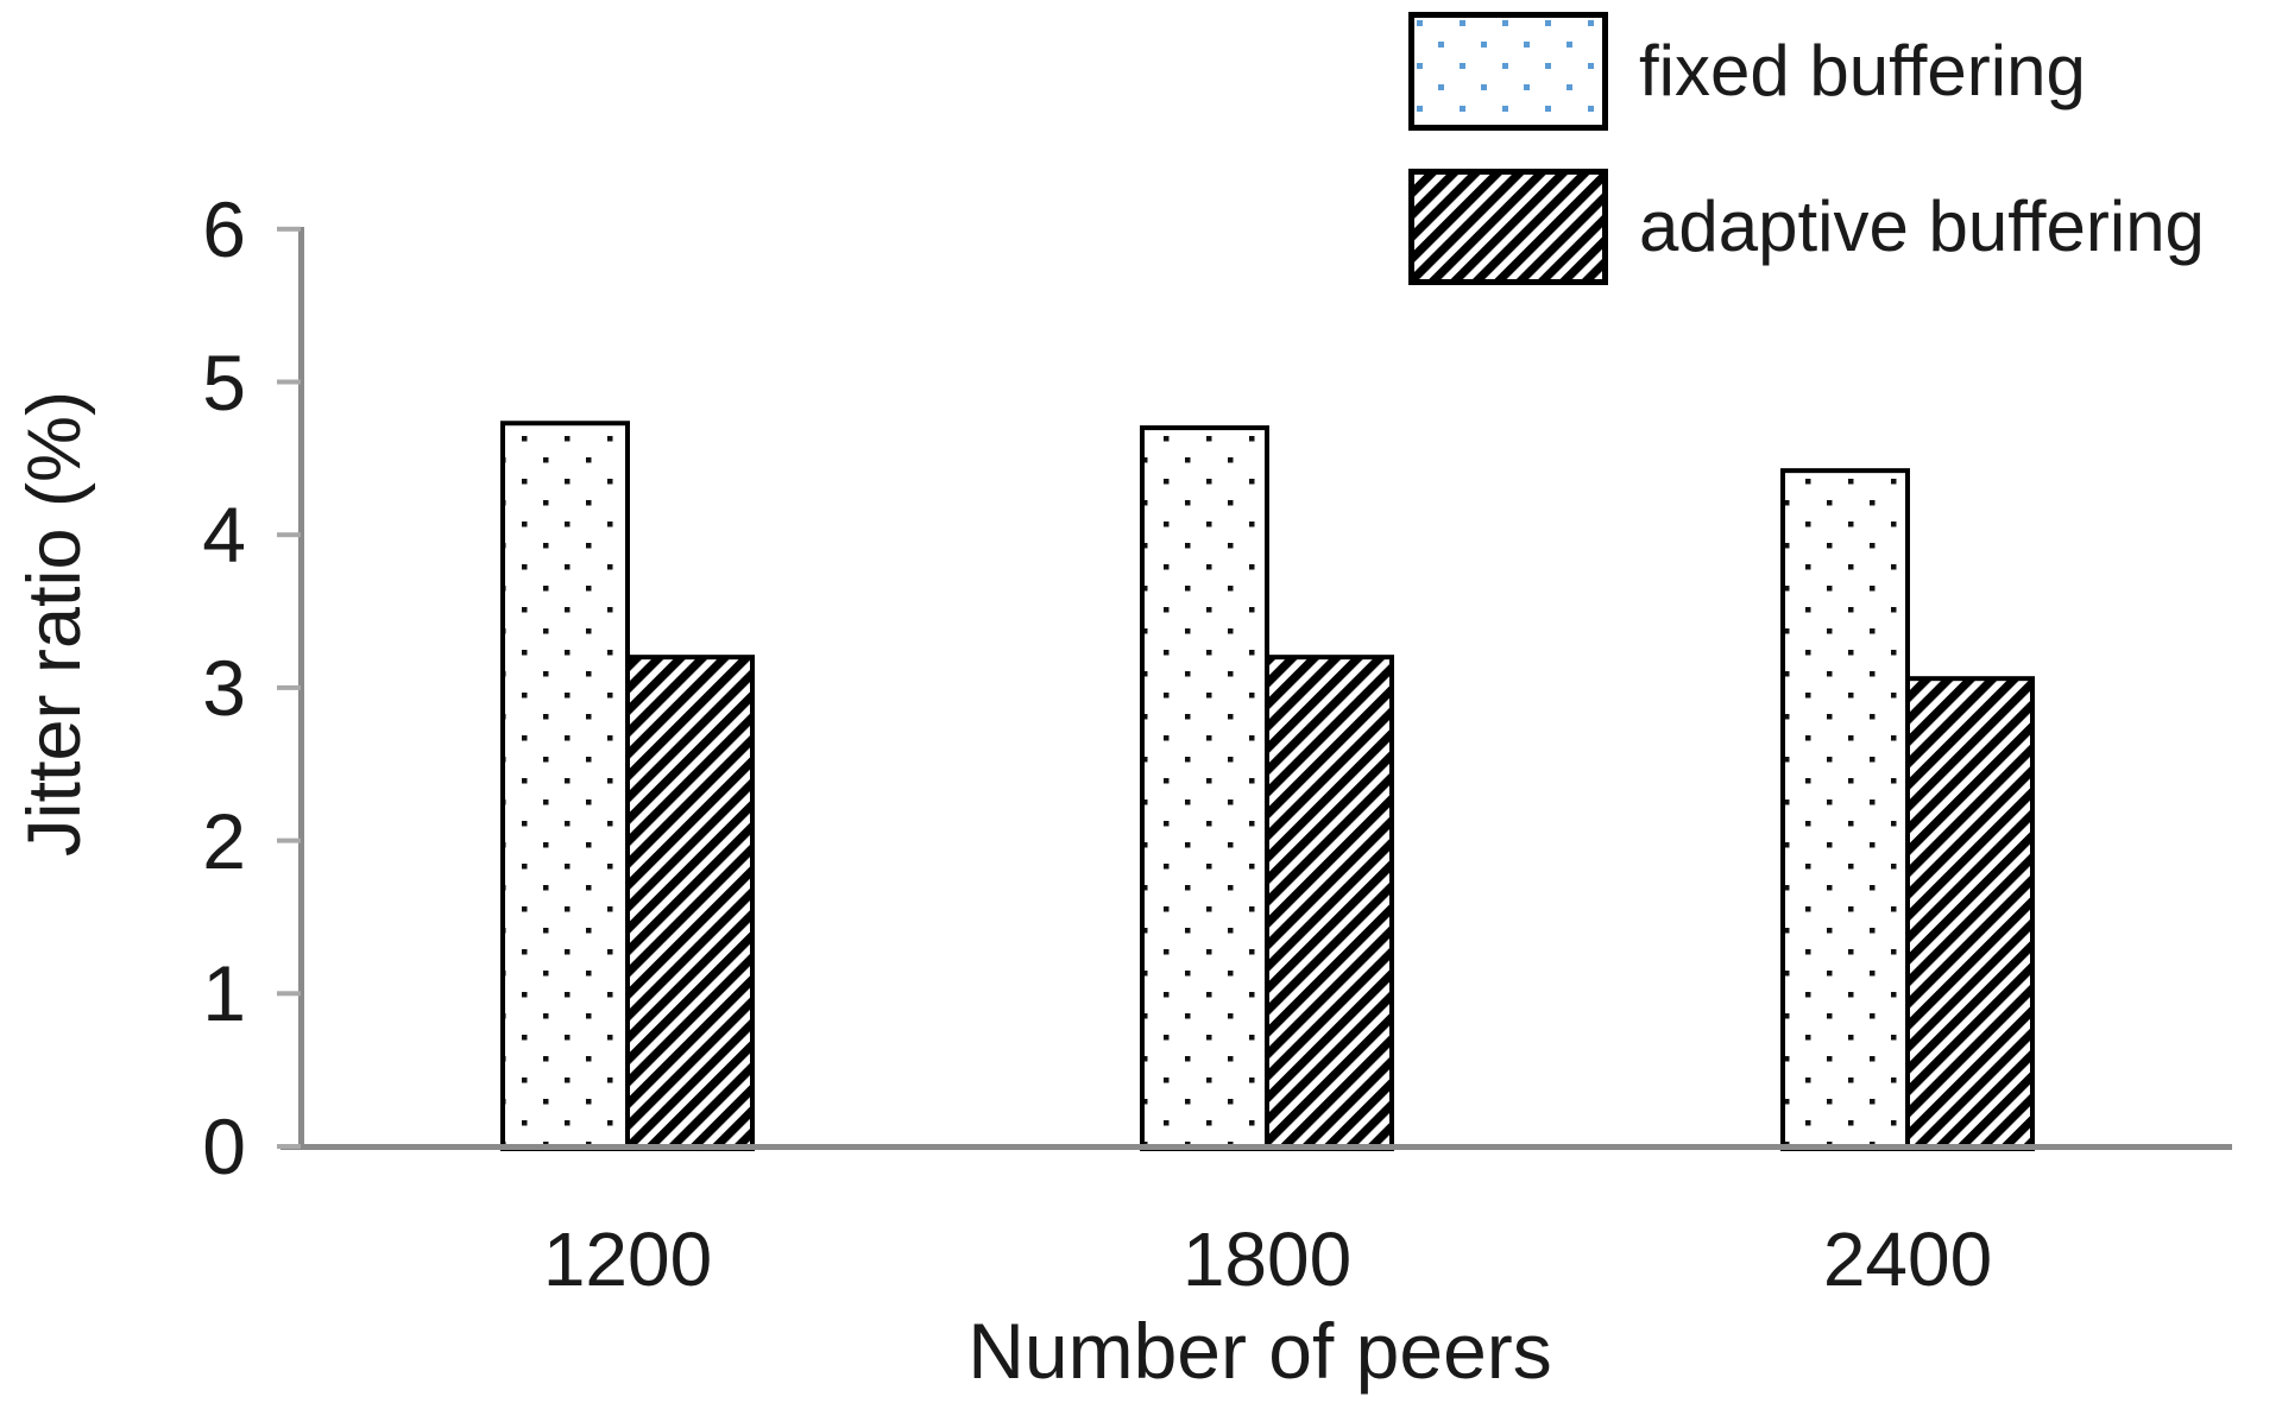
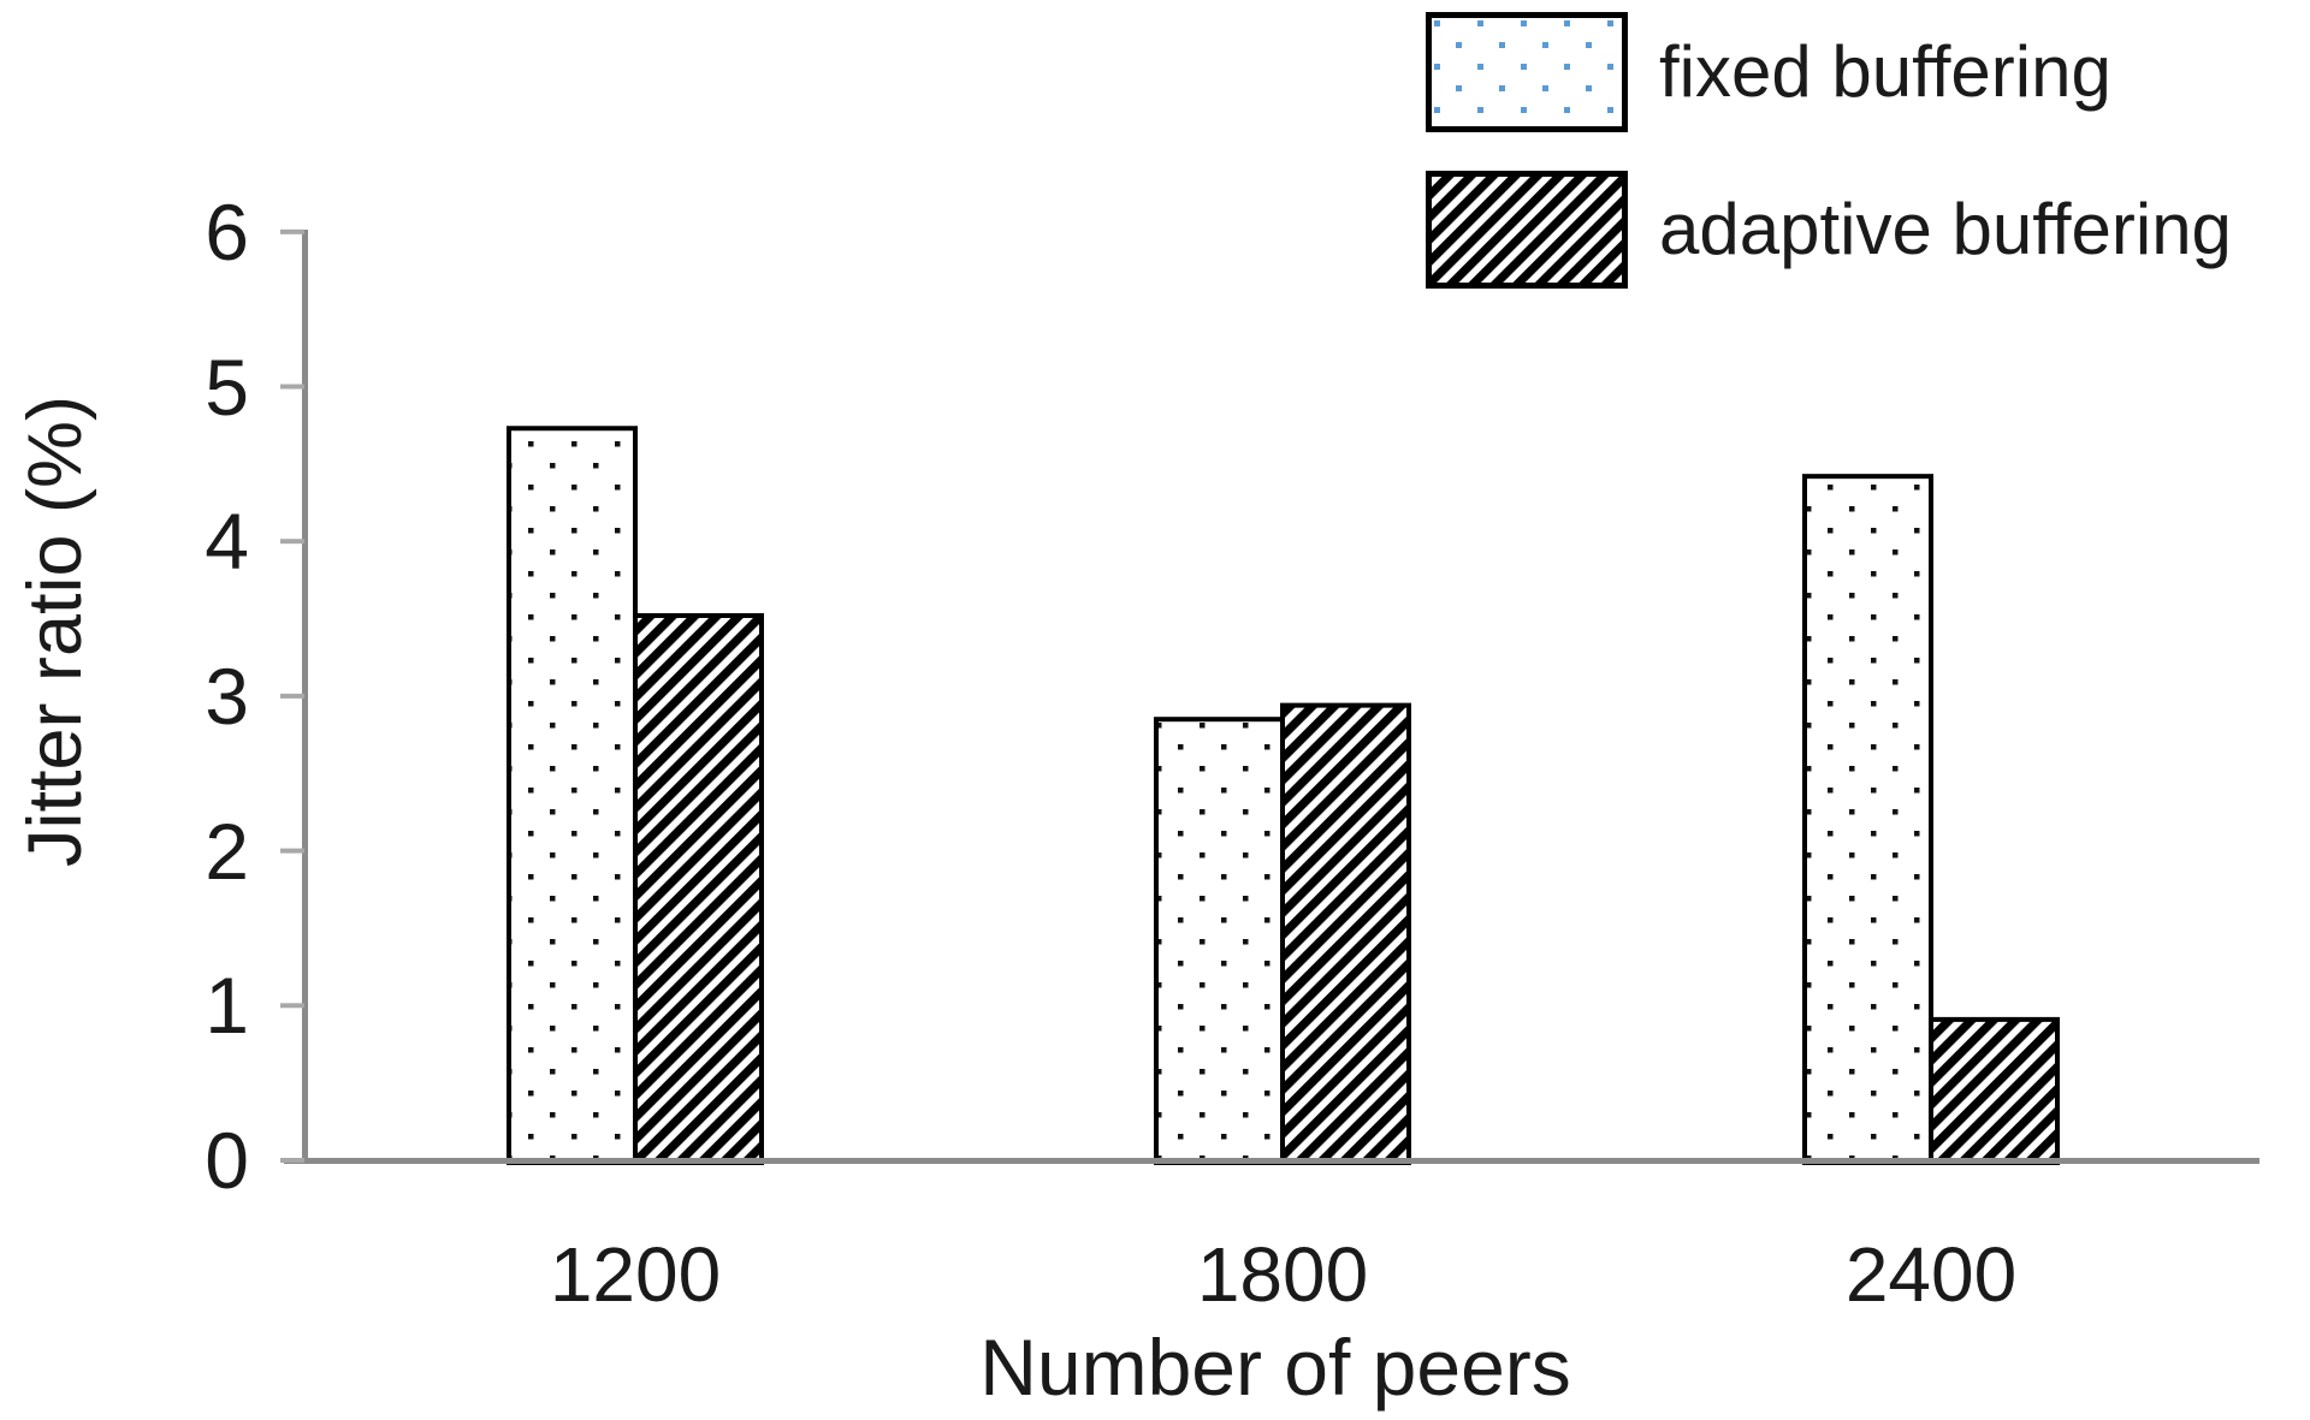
adaptive buffering/1200: 3.20 -> 3.52
fixed buffering/1800: 4.70 -> 2.85
adaptive buffering/1800: 3.20 -> 2.94
adaptive buffering/2400: 3.06 -> 0.91
